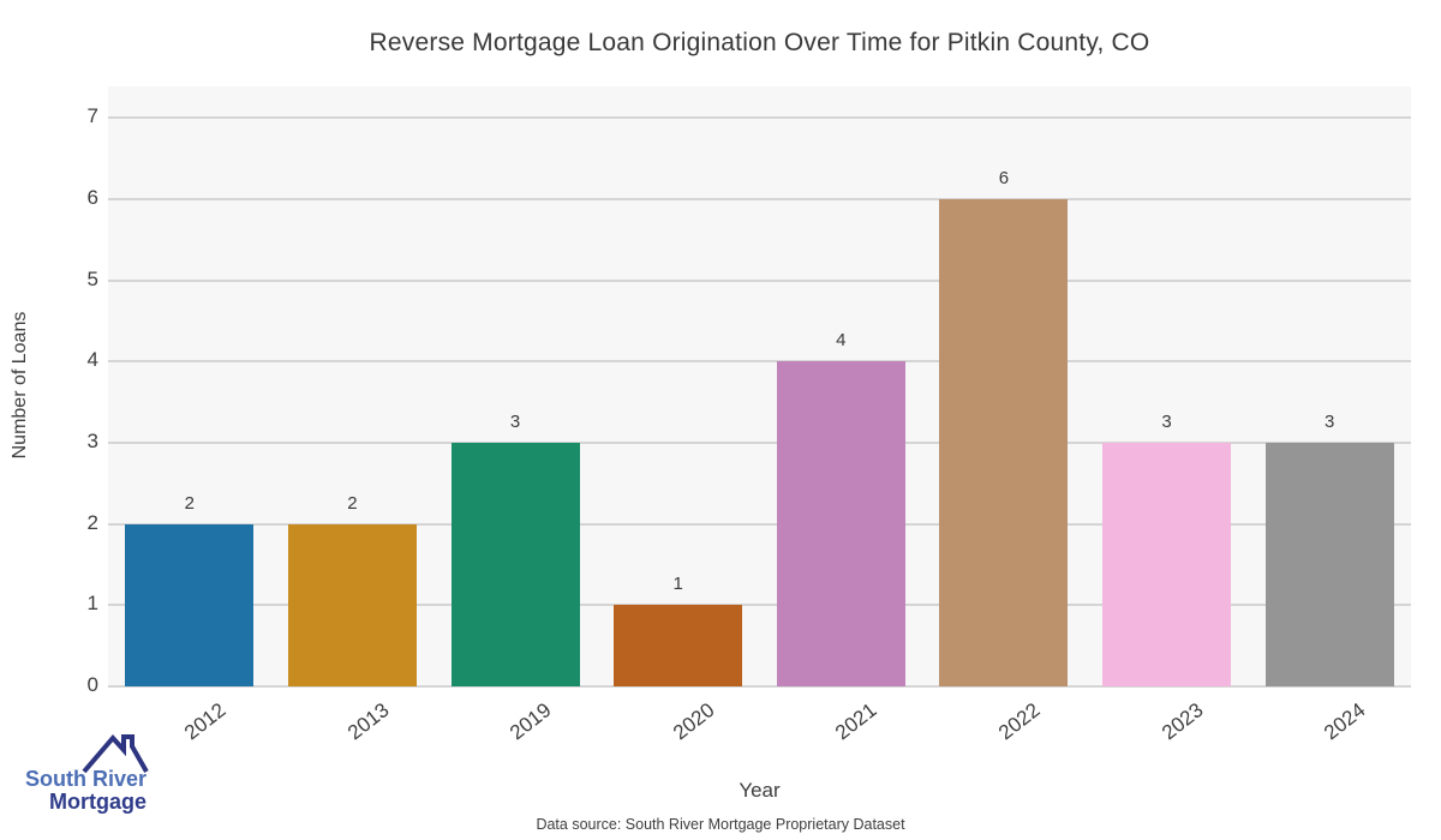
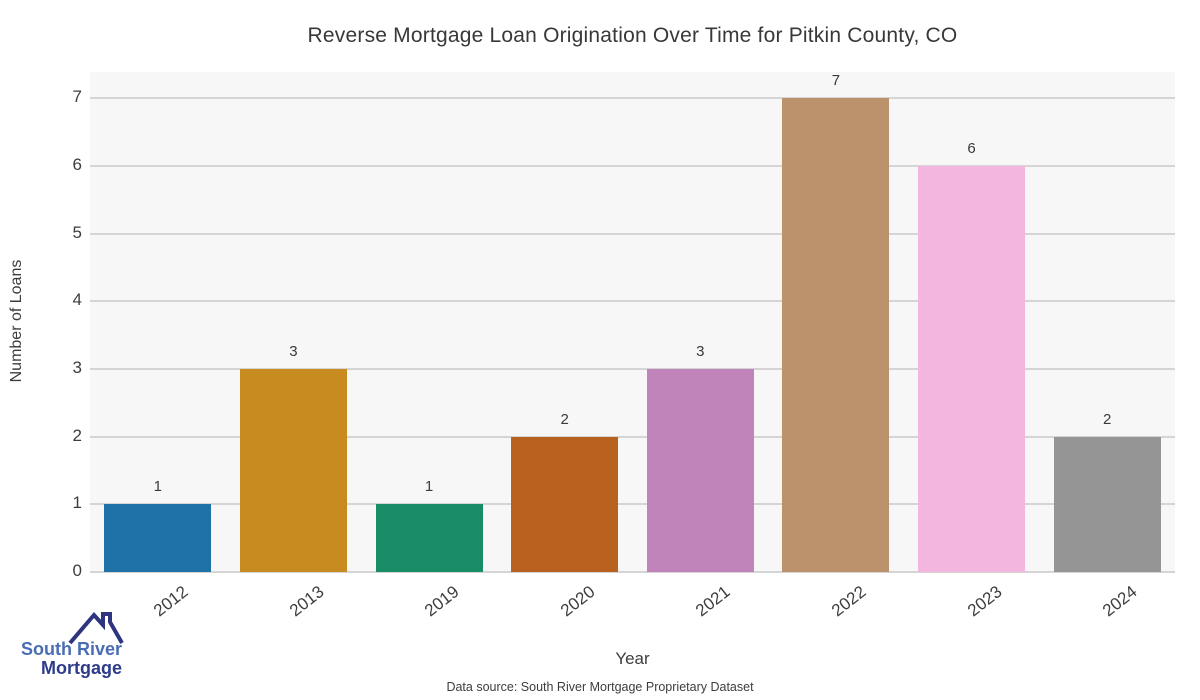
2012: 2 -> 1
2013: 2 -> 3
2019: 3 -> 1
2020: 1 -> 2
2021: 4 -> 3
2022: 6 -> 7
2023: 3 -> 6
2024: 3 -> 2
